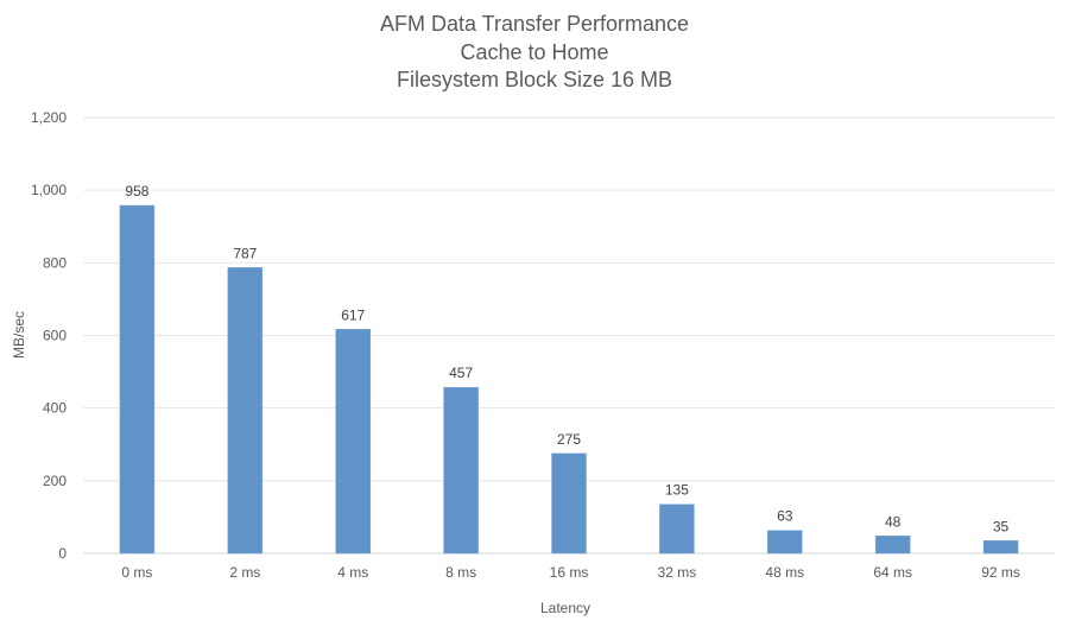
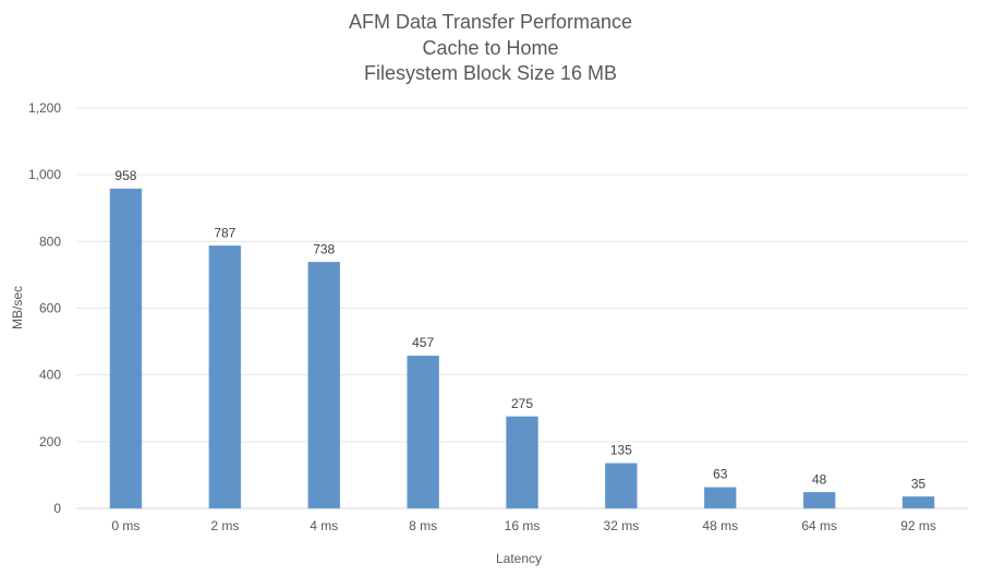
4 ms: 617 -> 738
